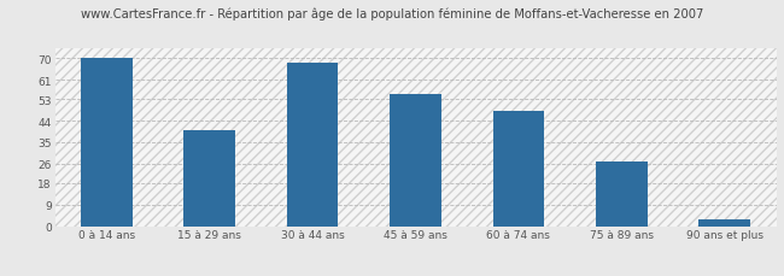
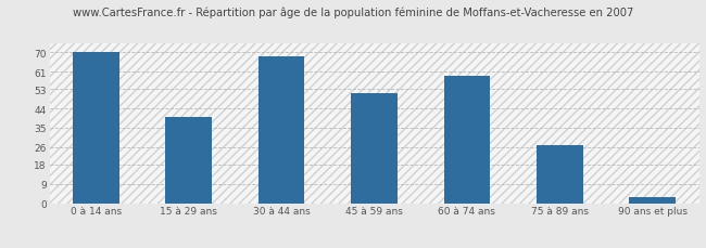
45 à 59 ans: 55 -> 51
60 à 74 ans: 48 -> 59
